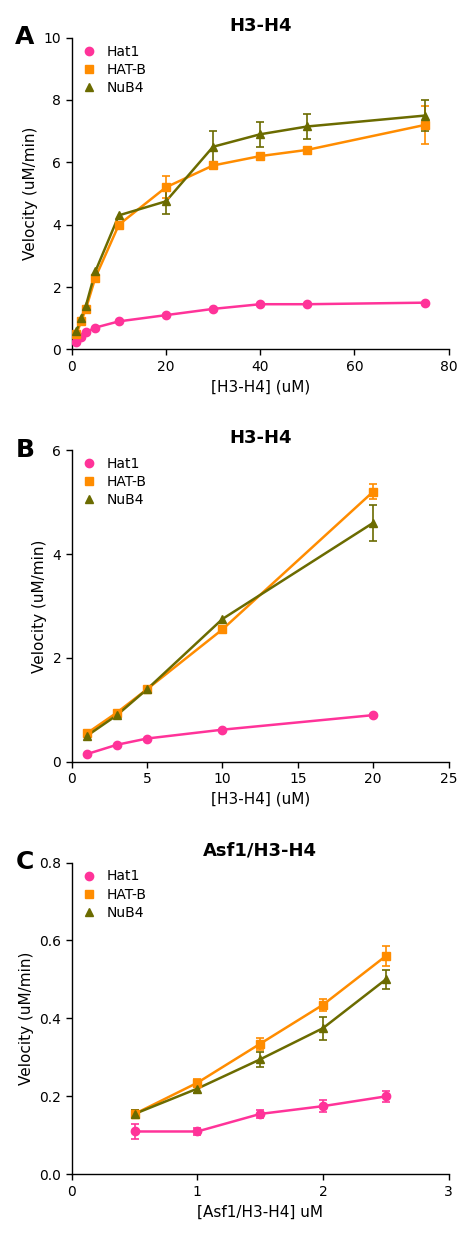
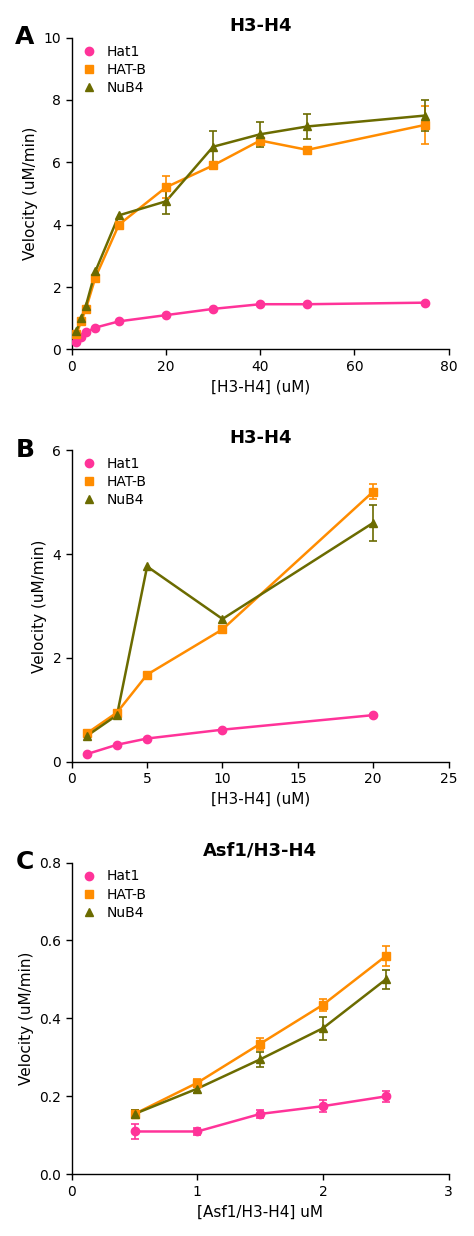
HAT-B/40: 6.2 -> 6.7
HAT-B/5: 1.40 -> 1.68
NuB4/5: 1.40 -> 3.76
